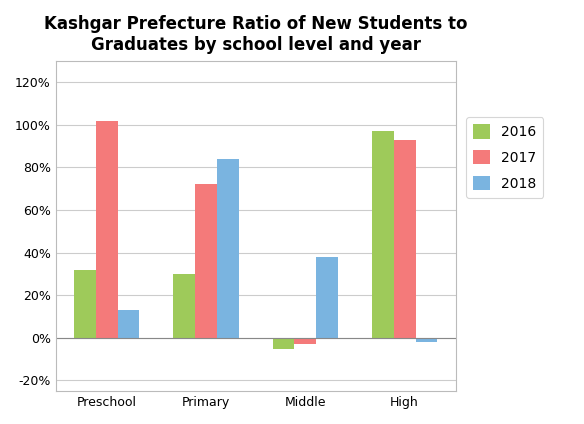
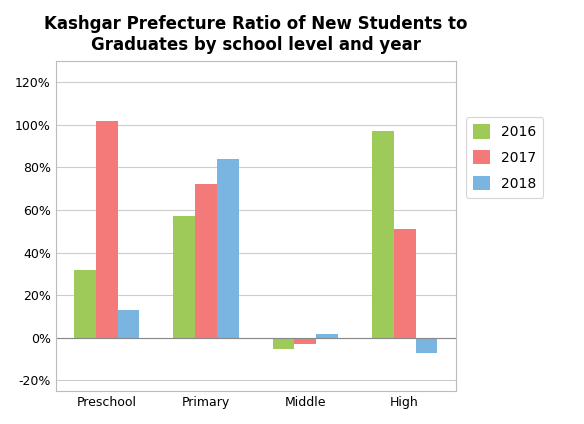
2016/Primary: 30% -> 57%
2018/Middle: 38% -> 2%
2017/High: 93% -> 51%
2018/High: -2% -> -7%
